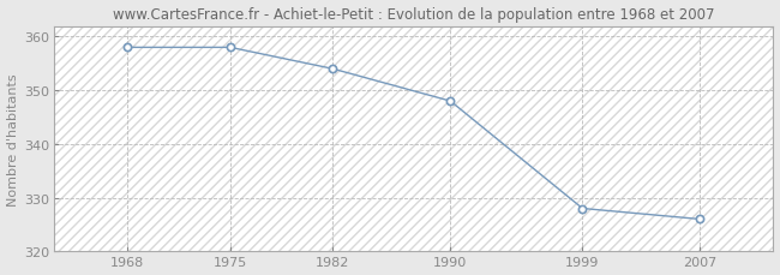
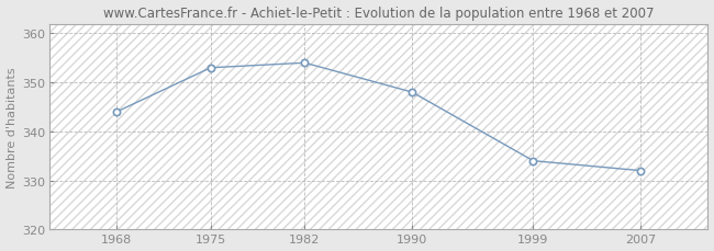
1968: 358 -> 344
1975: 358 -> 353
1999: 328 -> 334
2007: 326 -> 332
